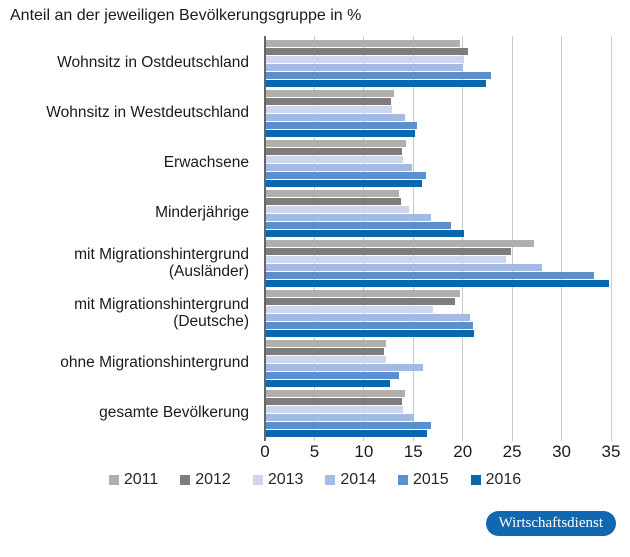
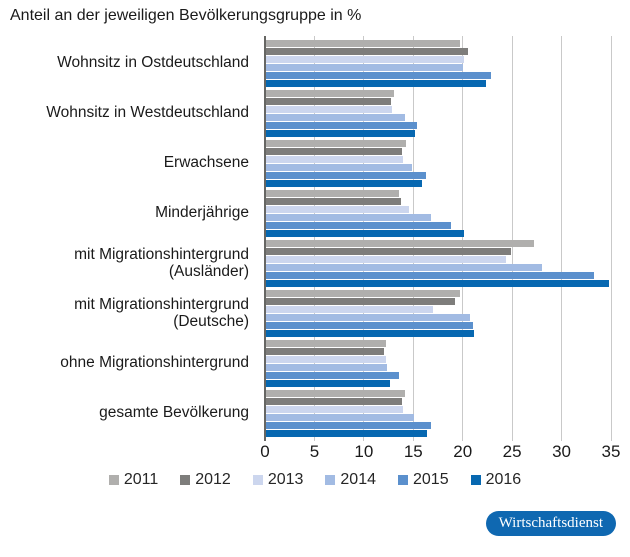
2014/ohne Migrationshintergrund: 16 -> 12
